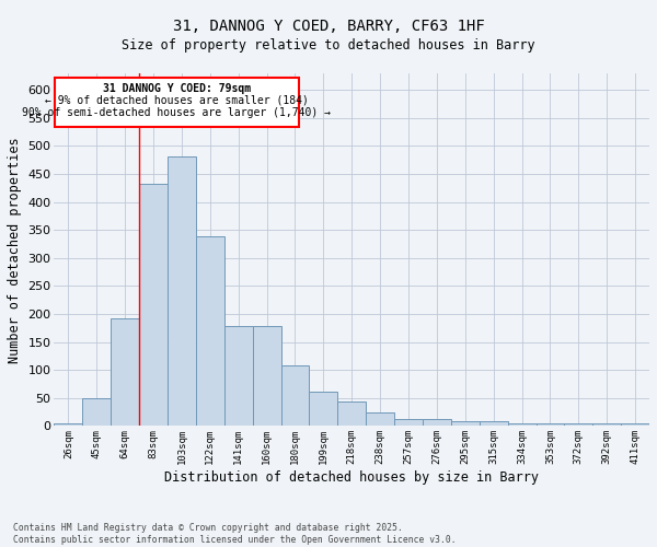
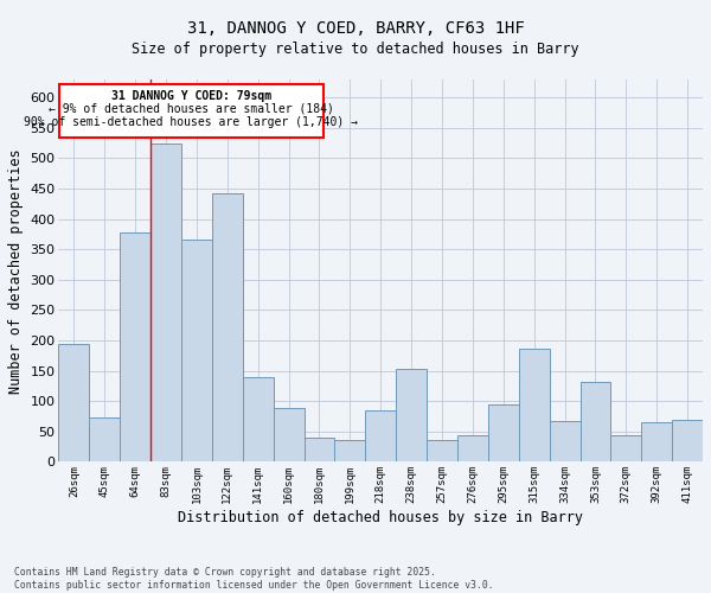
26sqm: 5 -> 194
45sqm: 50 -> 74
64sqm: 192 -> 378
83sqm: 433 -> 524
103sqm: 482 -> 366
122sqm: 338 -> 442
141sqm: 178 -> 140
160sqm: 178 -> 88
180sqm: 108 -> 40
199sqm: 62 -> 36
218sqm: 44 -> 84
238sqm: 24 -> 154
257sqm: 12 -> 36
276sqm: 12 -> 44
295sqm: 8 -> 94
315sqm: 8 -> 186
334sqm: 5 -> 68
353sqm: 4 -> 132
372sqm: 4 -> 44
392sqm: 4 -> 66
411sqm: 4 -> 70
